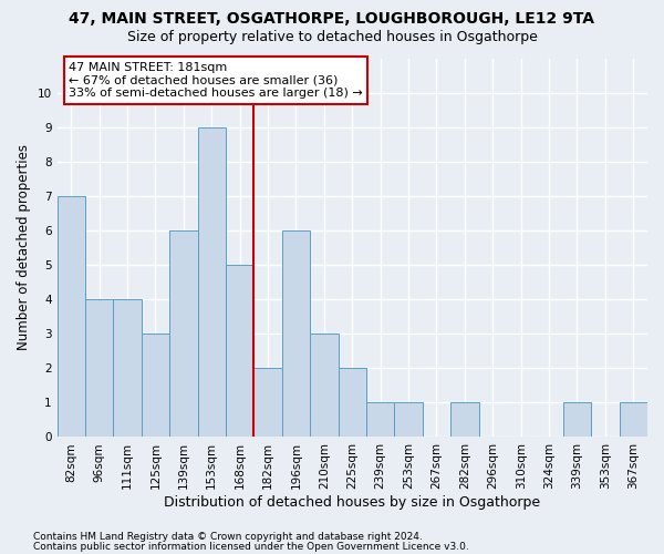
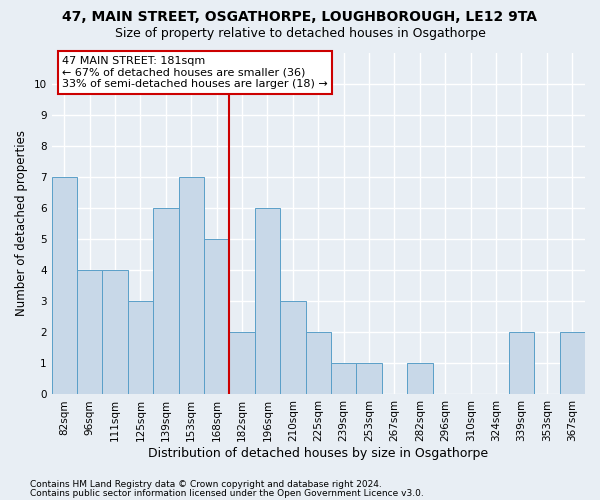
153sqm: 9 -> 7
339sqm: 1 -> 2
367sqm: 1 -> 2
